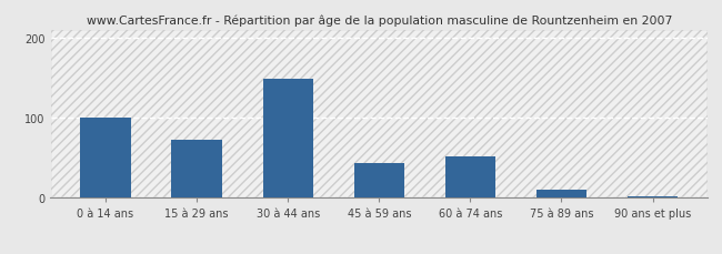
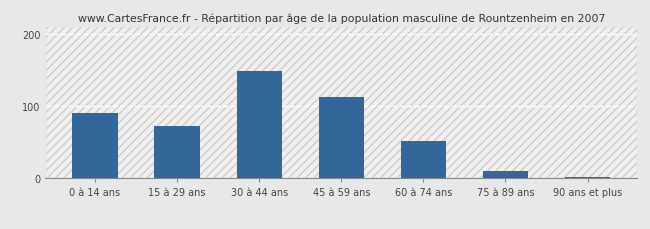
0 à 14 ans: 100 -> 90
45 à 59 ans: 44 -> 113
